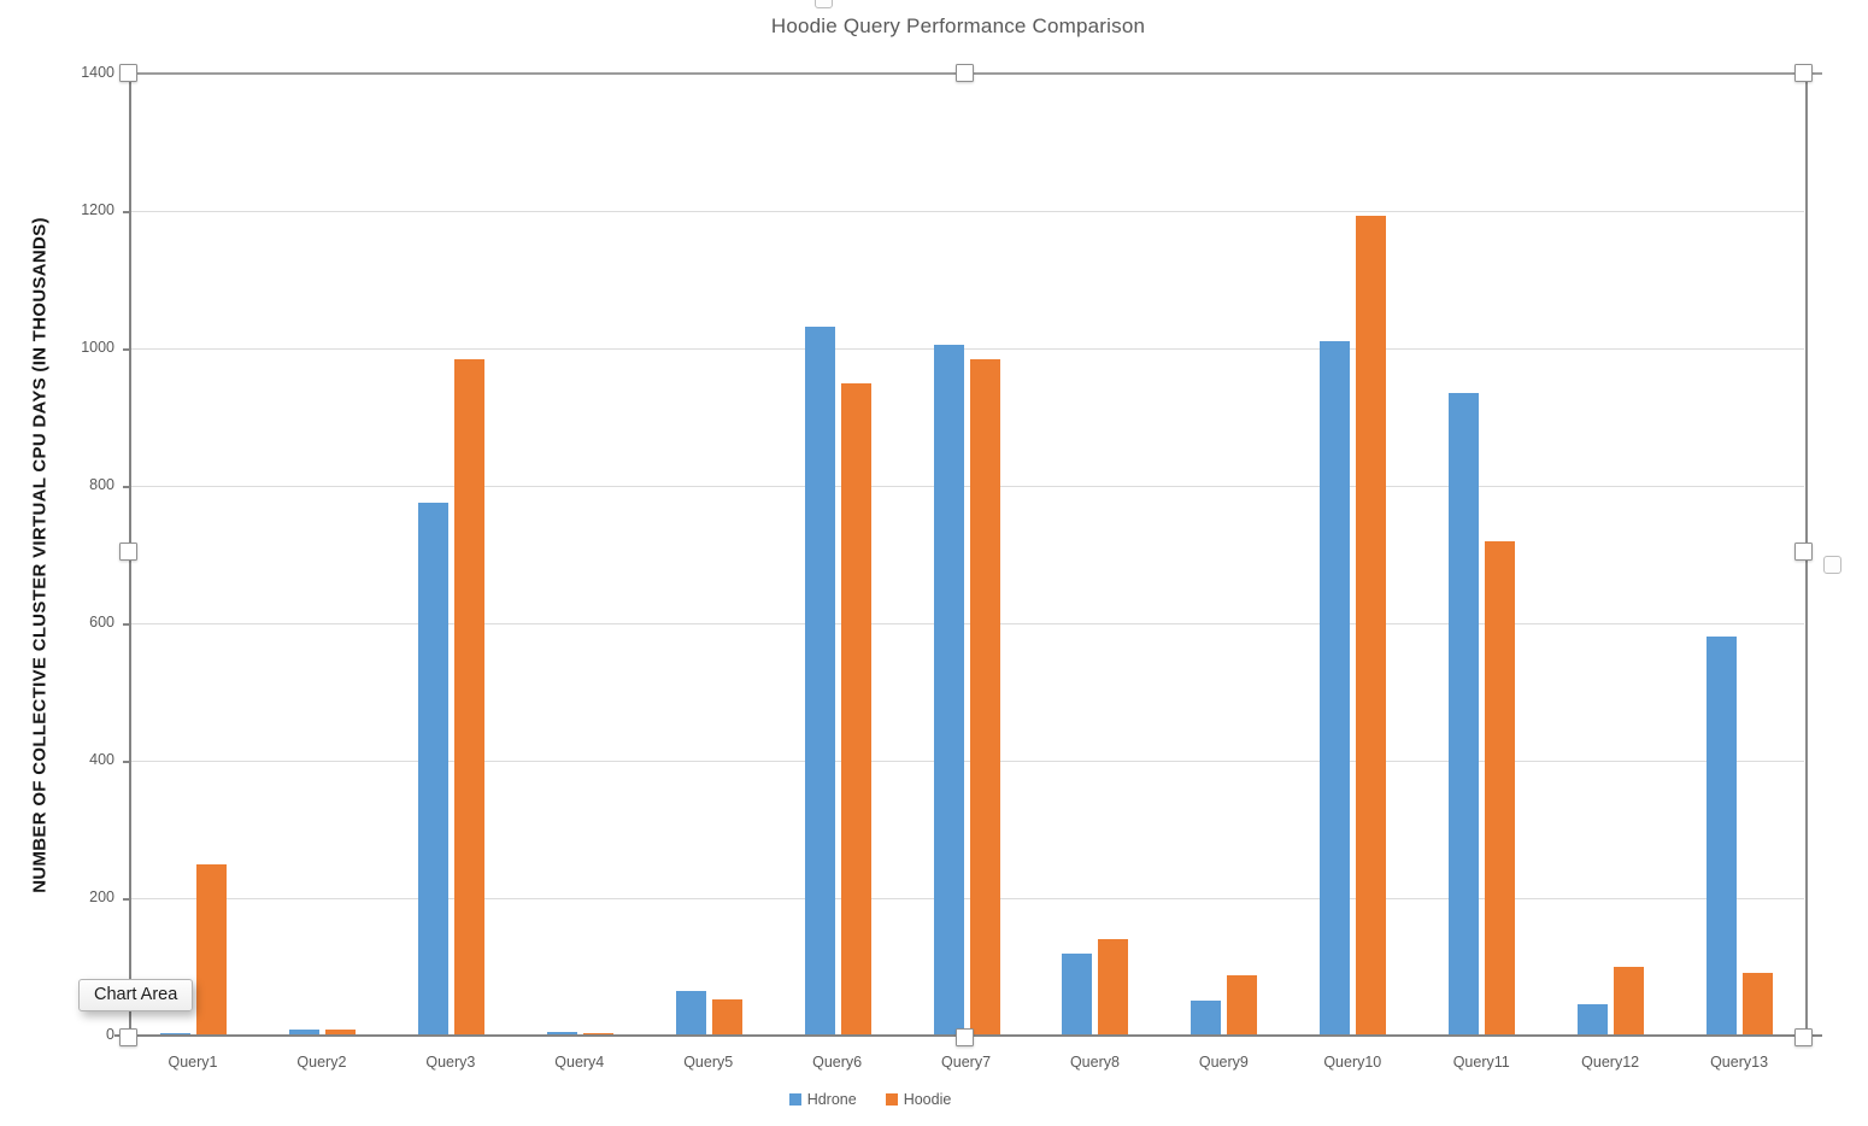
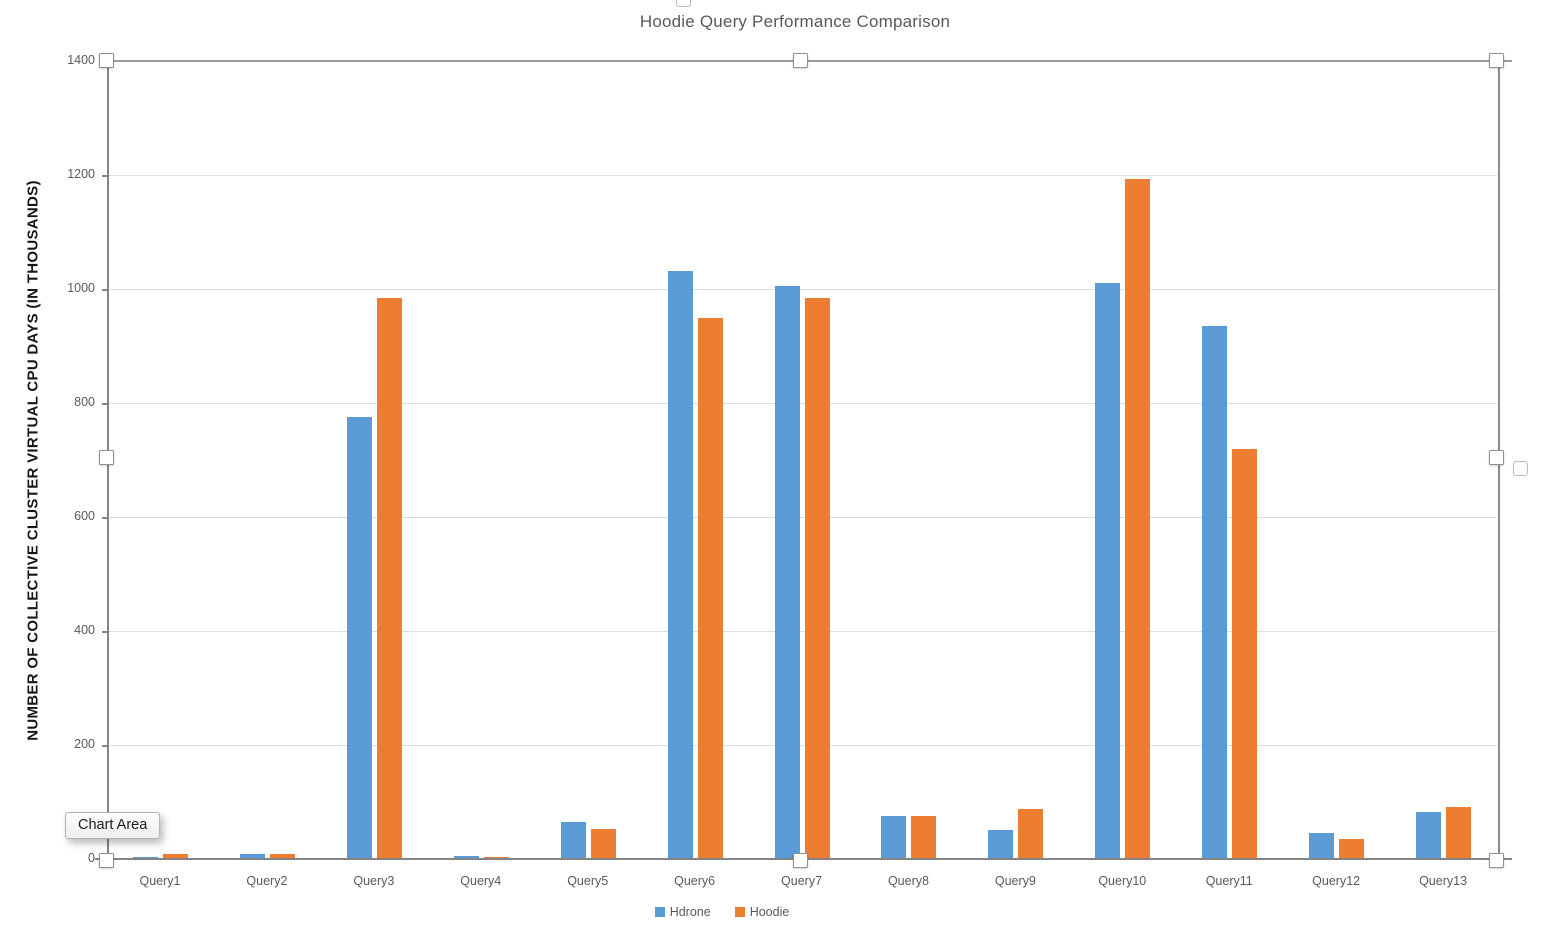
Hoodie/Query1: 250 -> 10
Hdrone/Query8: 120 -> 80
Hoodie/Query8: 140 -> 80
Hoodie/Query12: 100 -> 40
Hdrone/Query13: 580 -> 80
